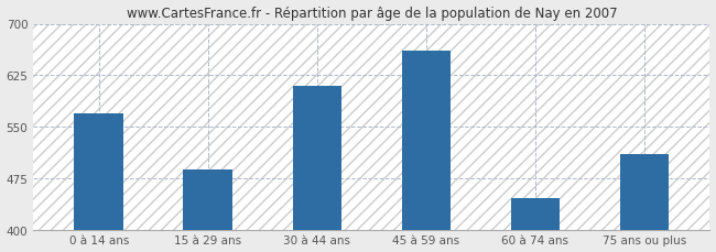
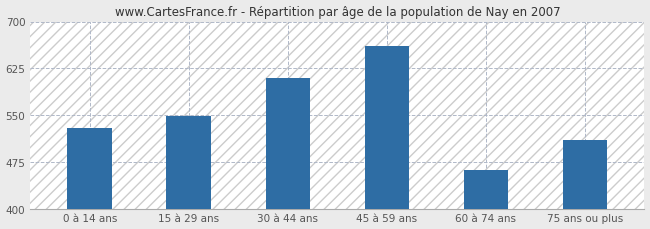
0 à 14 ans: 570 -> 530
15 à 29 ans: 488 -> 548
60 à 74 ans: 446 -> 462
